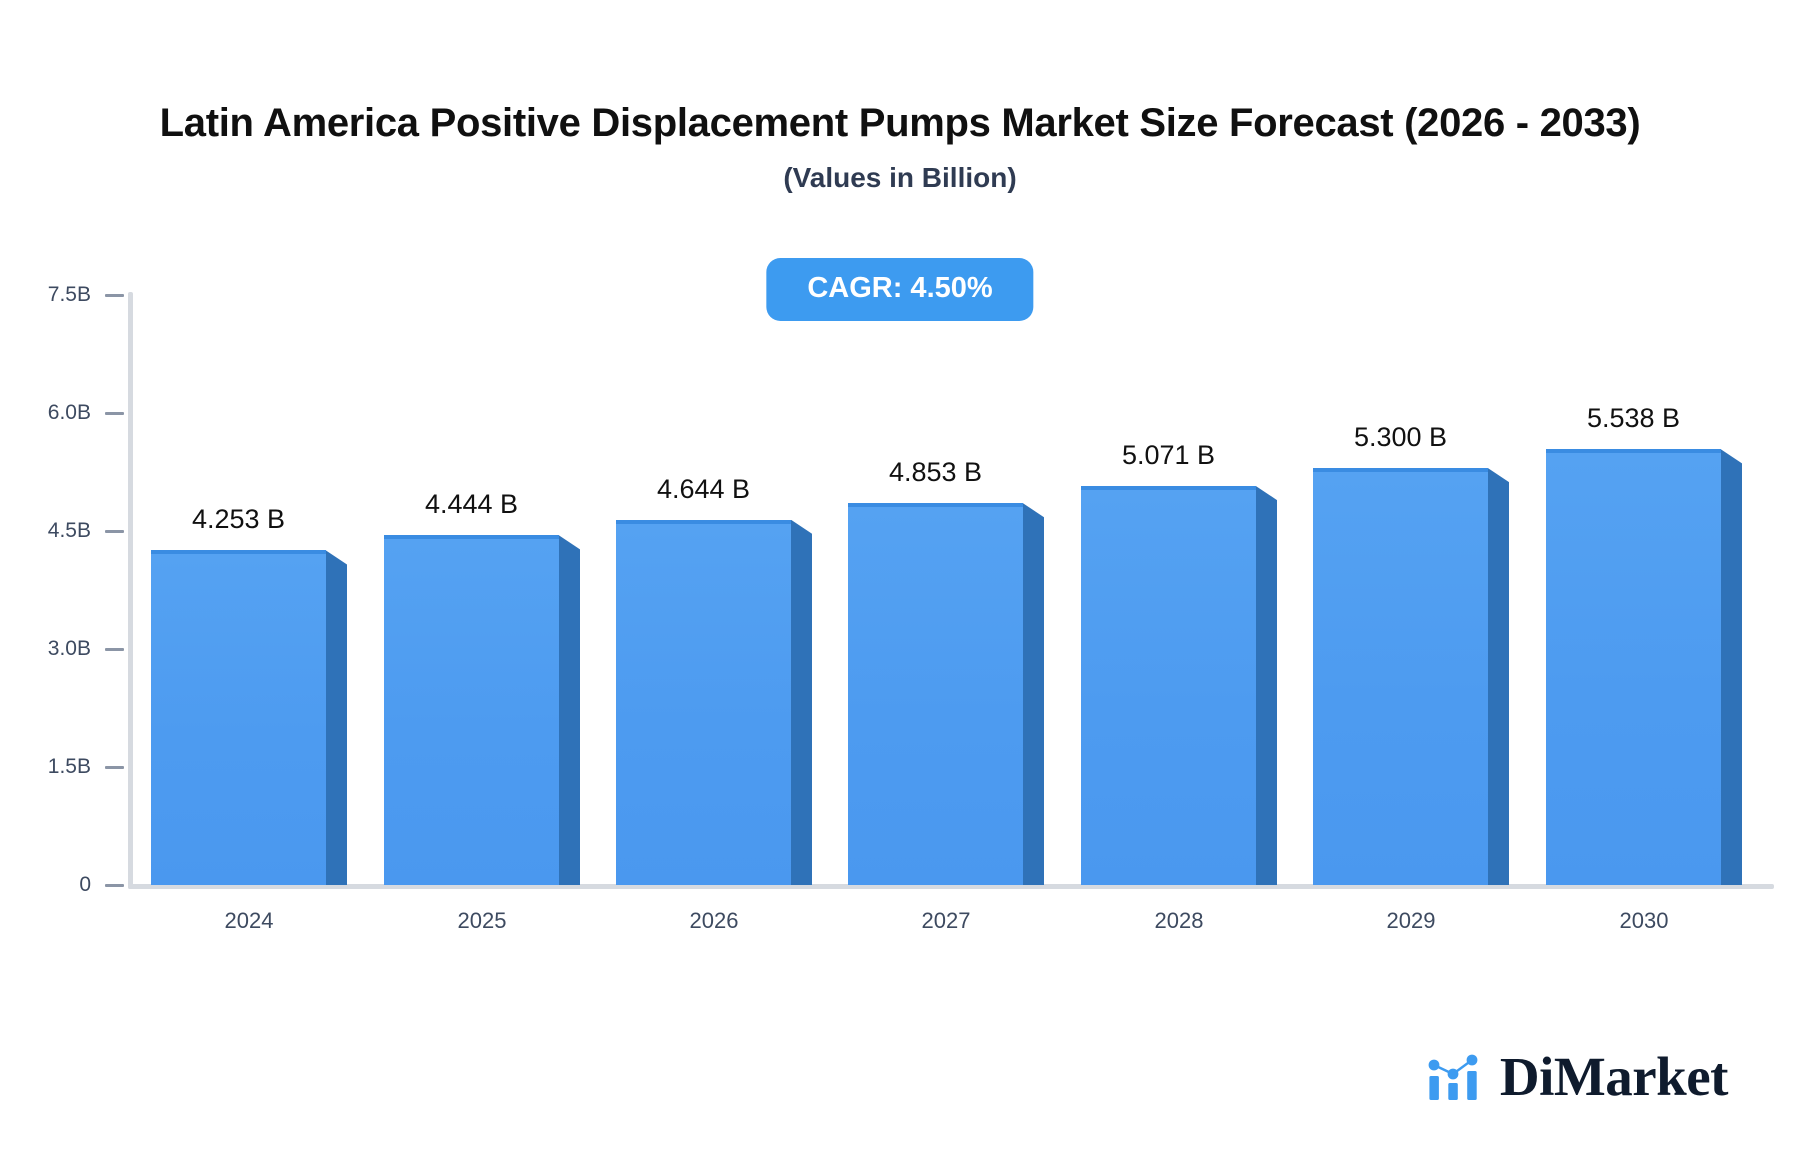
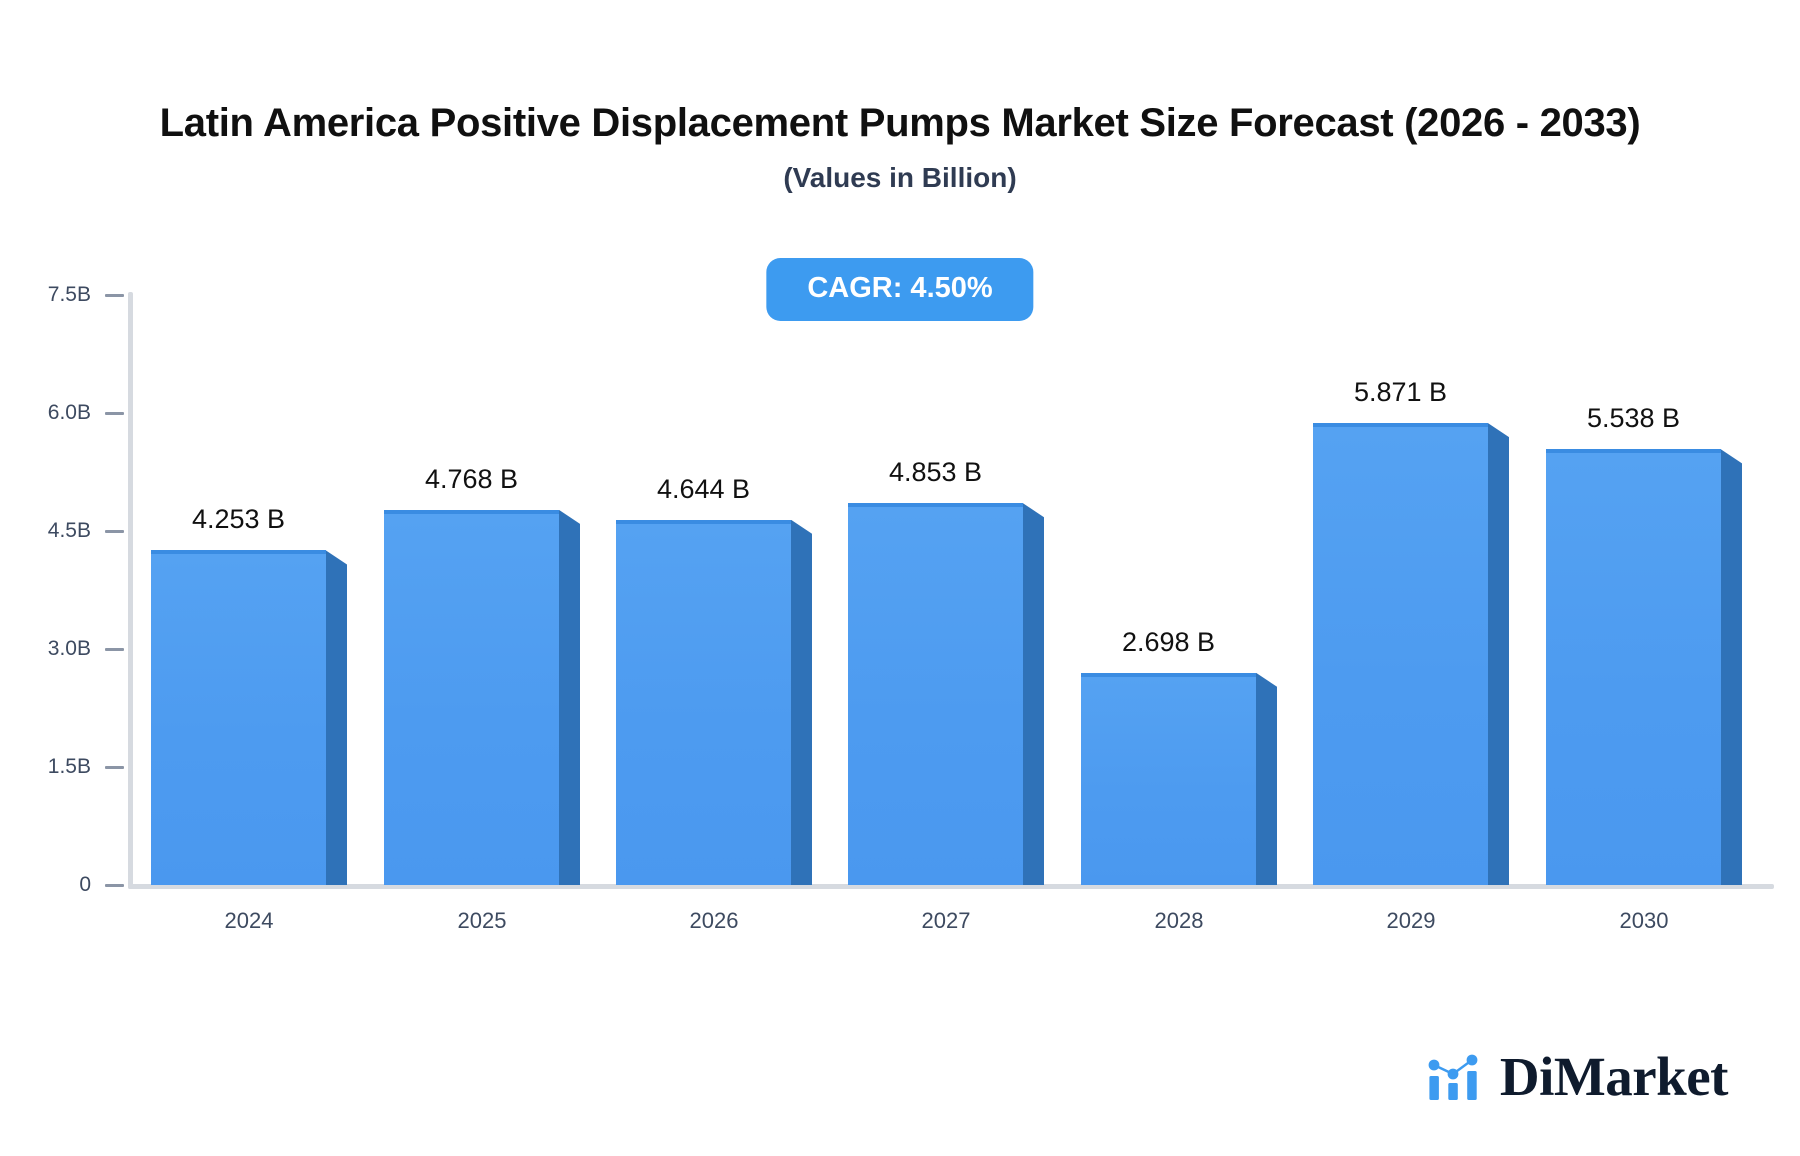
2025: 4.444 -> 4.768
2028: 5.071 -> 2.698
2029: 5.300 -> 5.871
